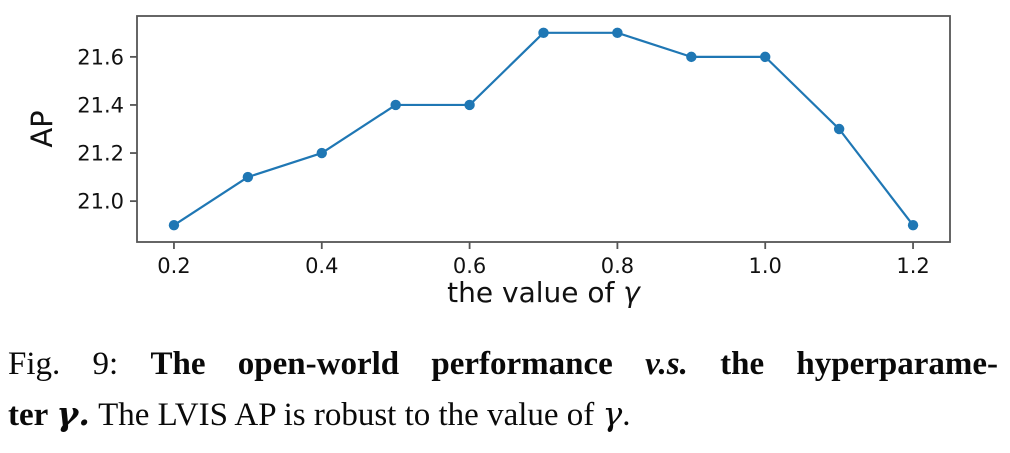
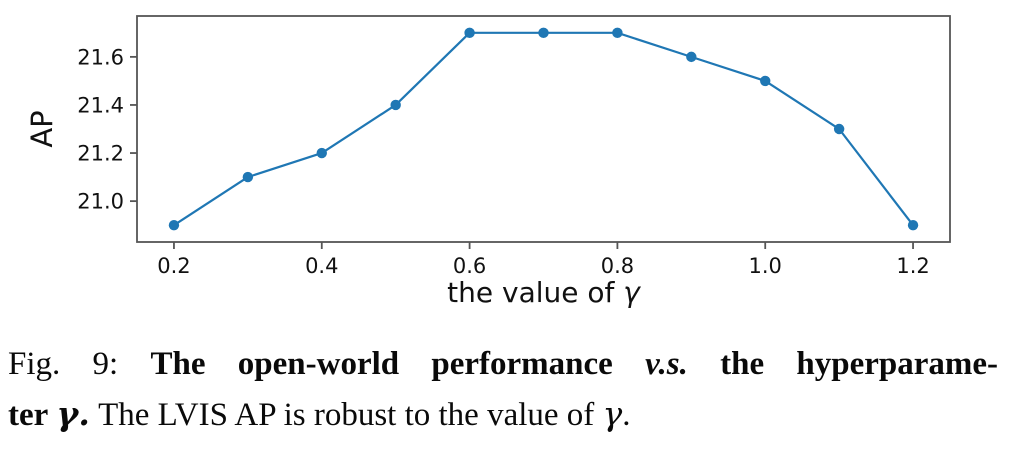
0.6: 21.4 -> 21.7
1.0: 21.6 -> 21.5
